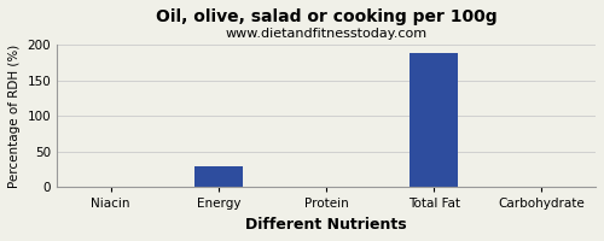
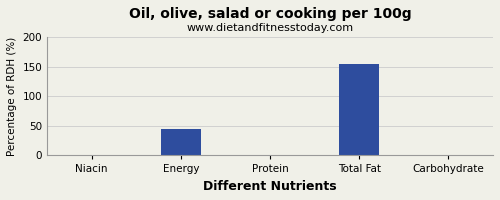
Energy: 30 -> 45
Total Fat: 188 -> 155
